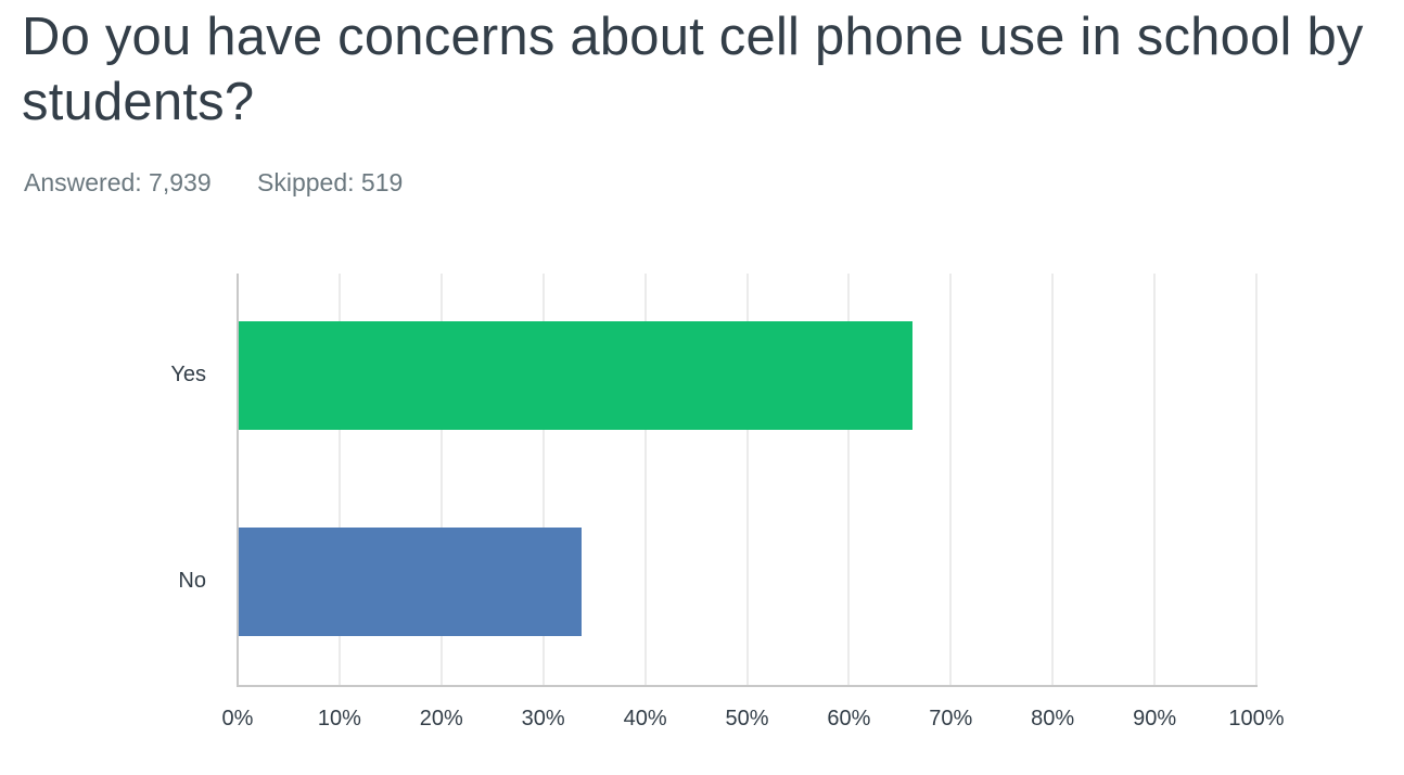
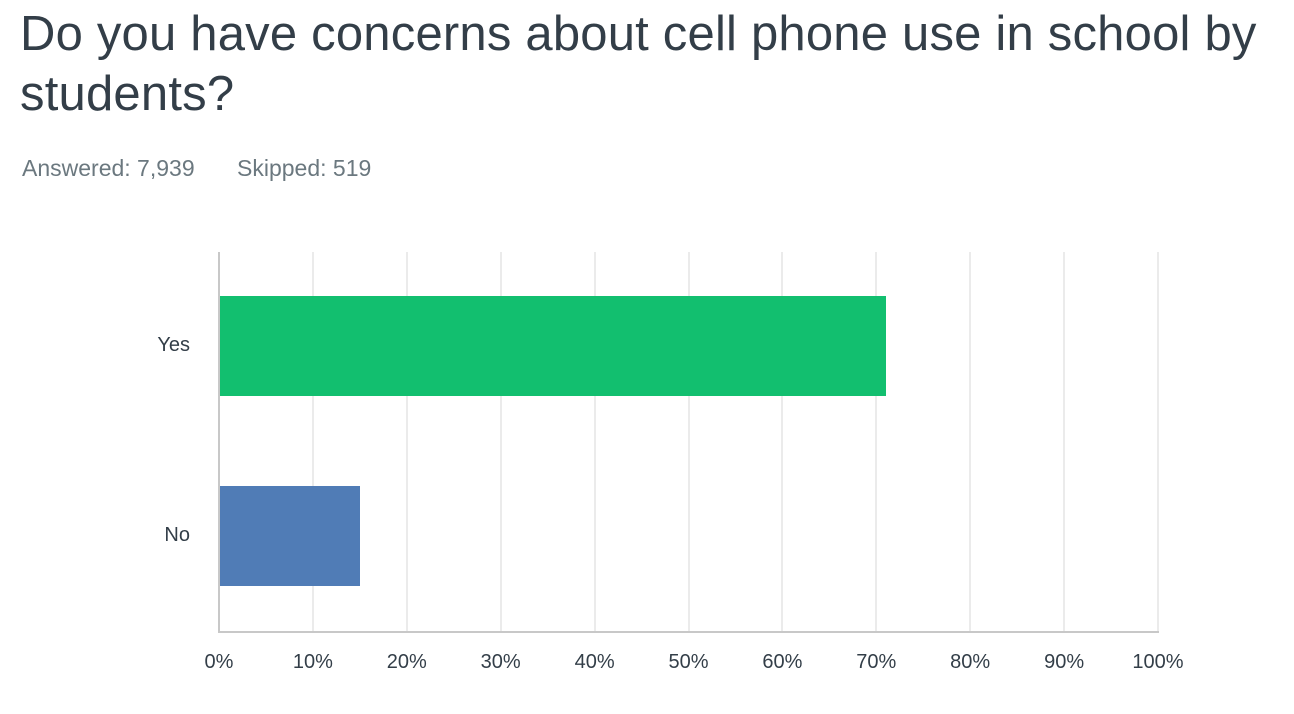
Yes: 66% -> 71%
No: 34% -> 15%
